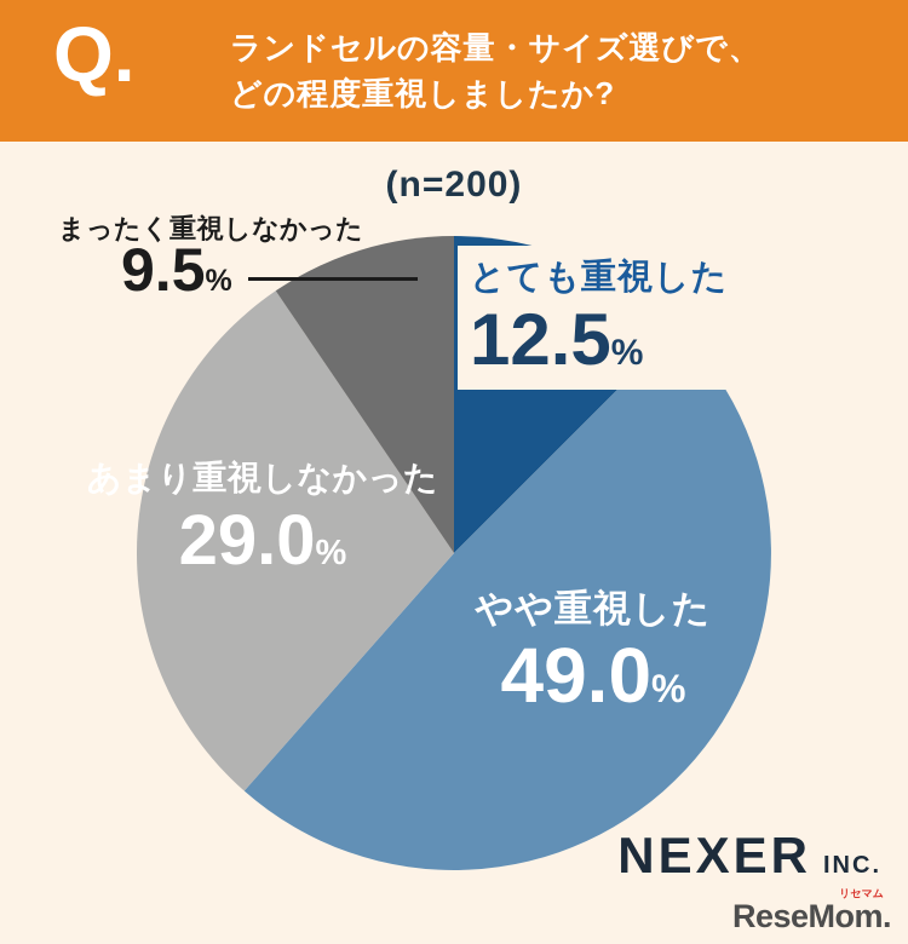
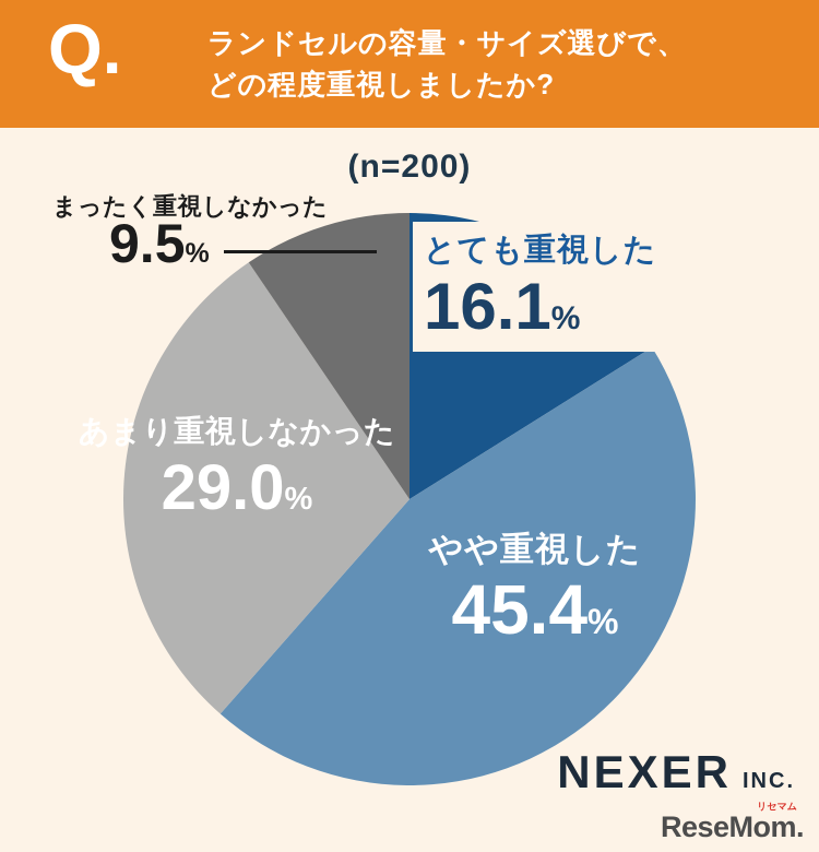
とても重視した: 12.5 -> 16.1
やや重視した: 49.0 -> 45.4
